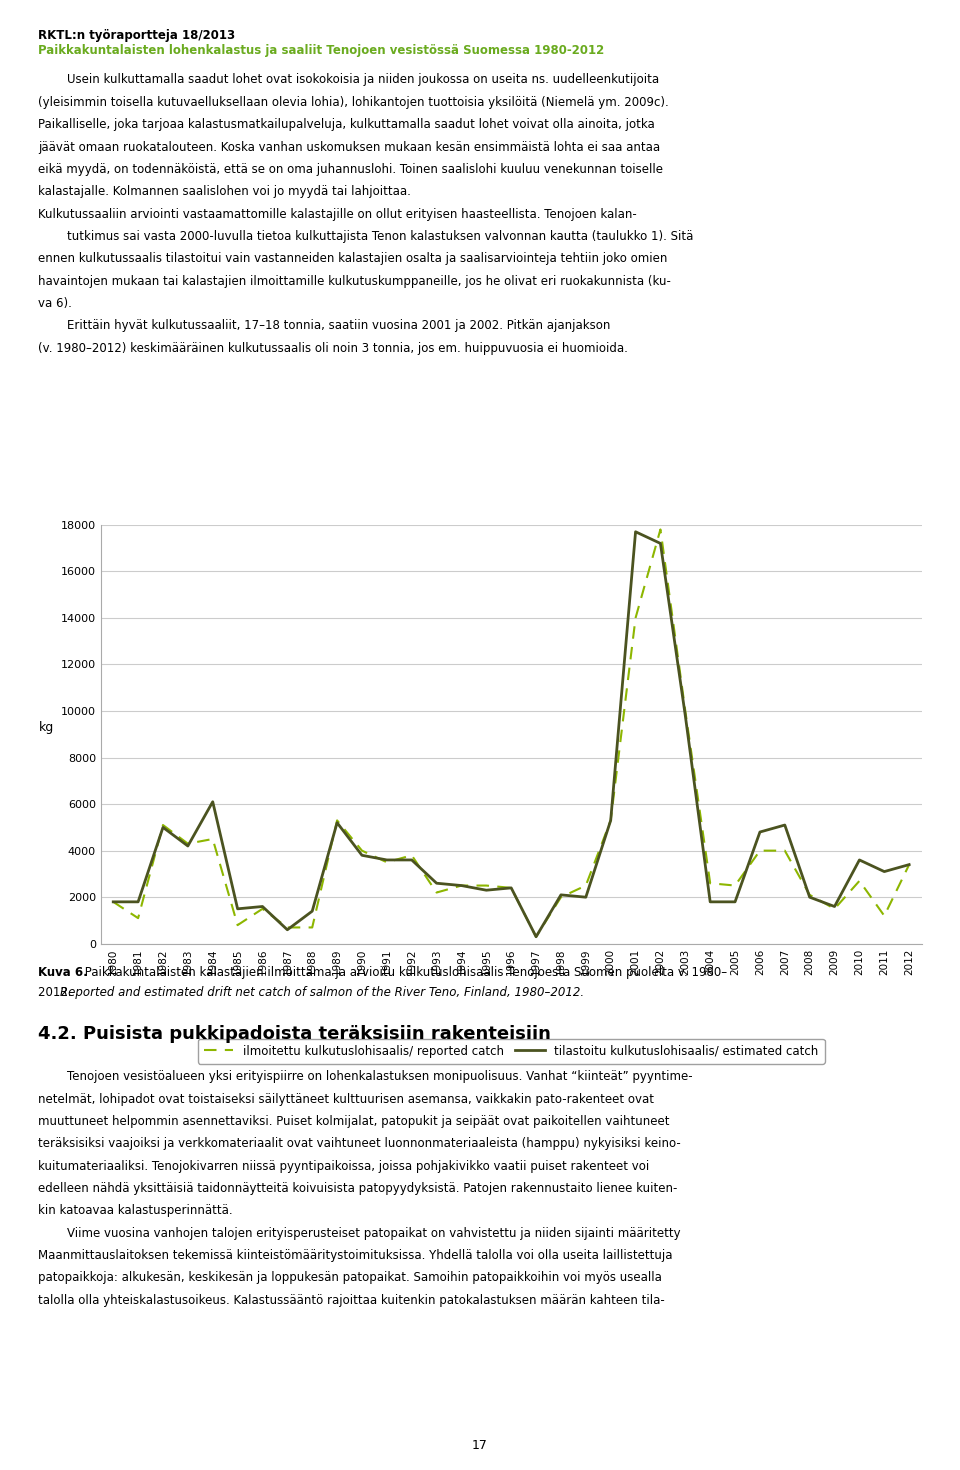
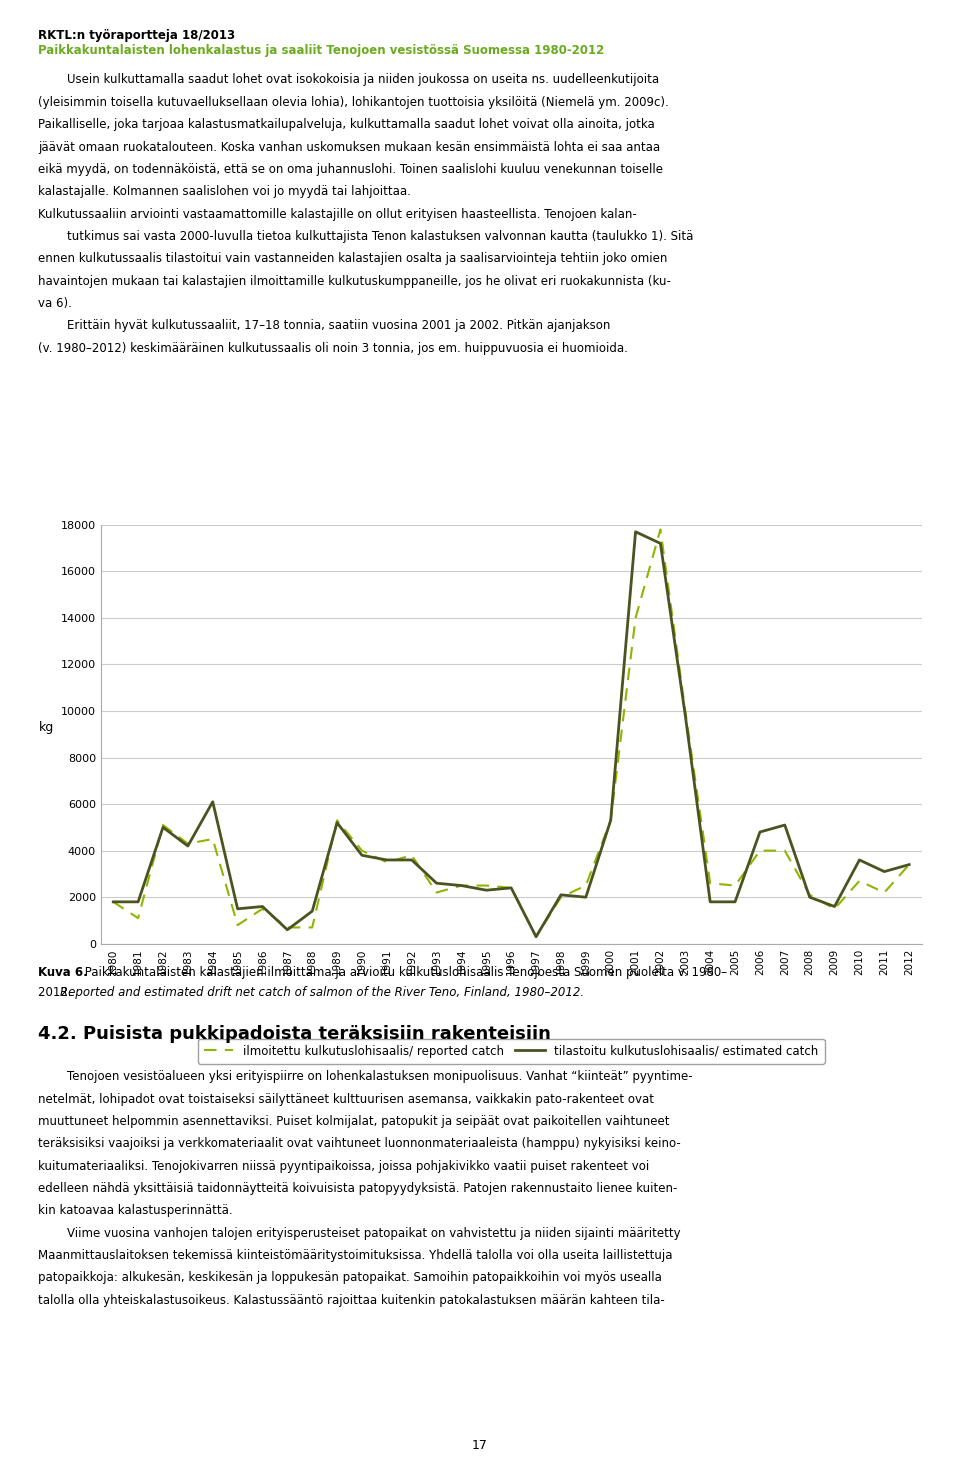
ilmoitettu kulkutuslohisaalis/ reported catch/2011: 1200 -> 2200
